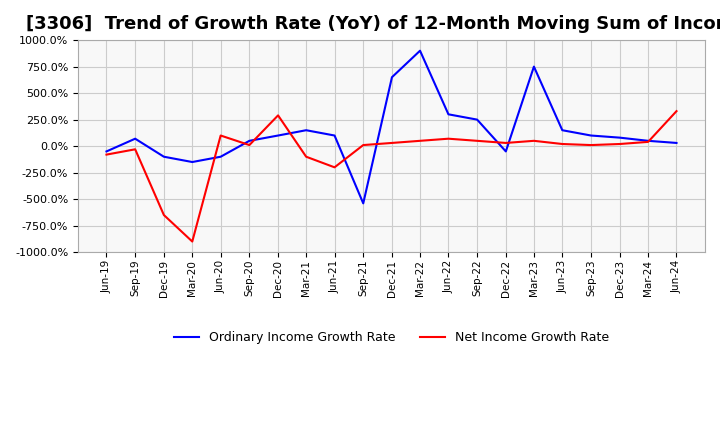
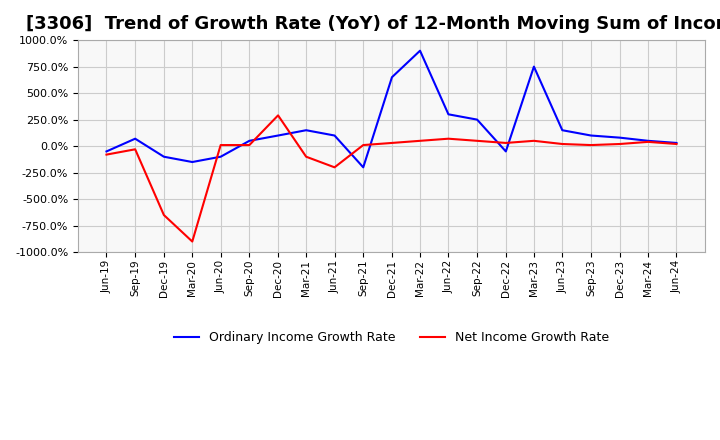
Net Income Growth Rate/Jun-20: 100% -> 10%
Ordinary Income Growth Rate/Sep-21: -540% -> -200%
Net Income Growth Rate/Jun-24: 330% -> 20%
